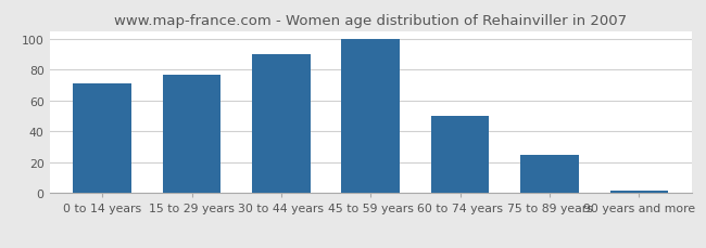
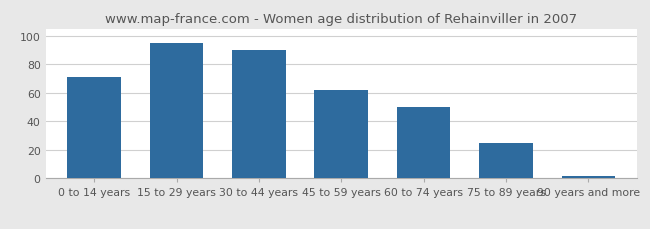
15 to 29 years: 77 -> 95
45 to 59 years: 100 -> 62
